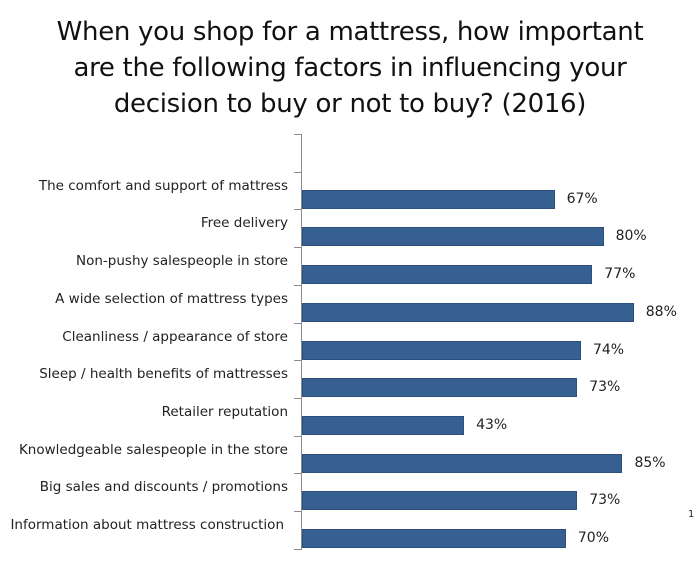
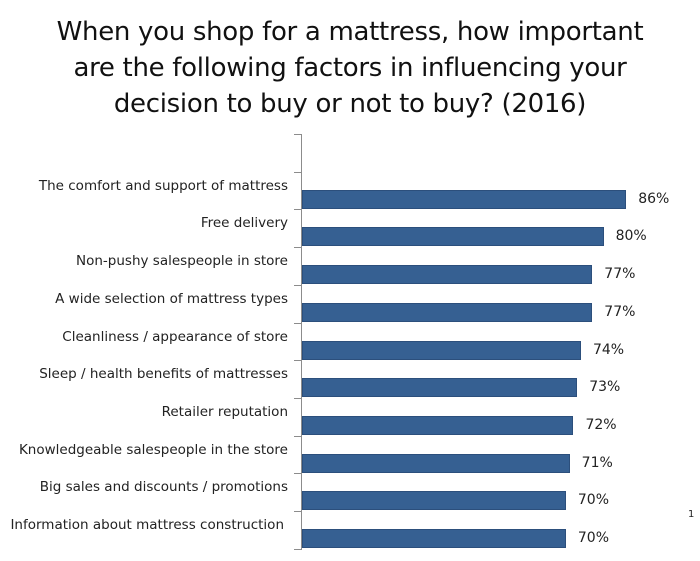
The comfort and support of mattress: 67% -> 86%
A wide selection of mattress types: 88% -> 77%
Retailer reputation: 43% -> 72%
Knowledgeable salespeople in the store: 85% -> 71%
Big sales and discounts / promotions: 73% -> 70%
